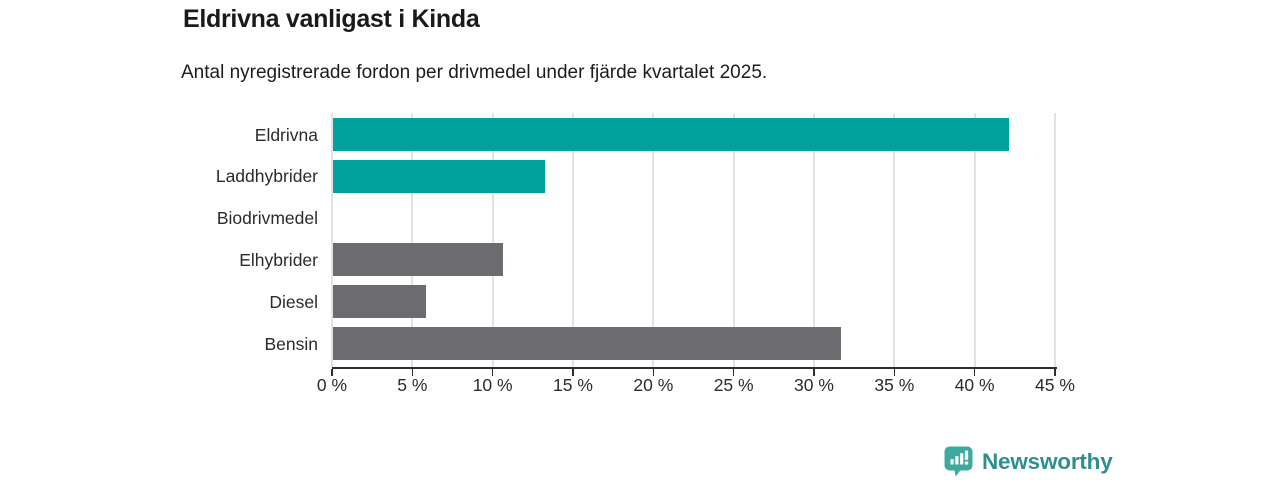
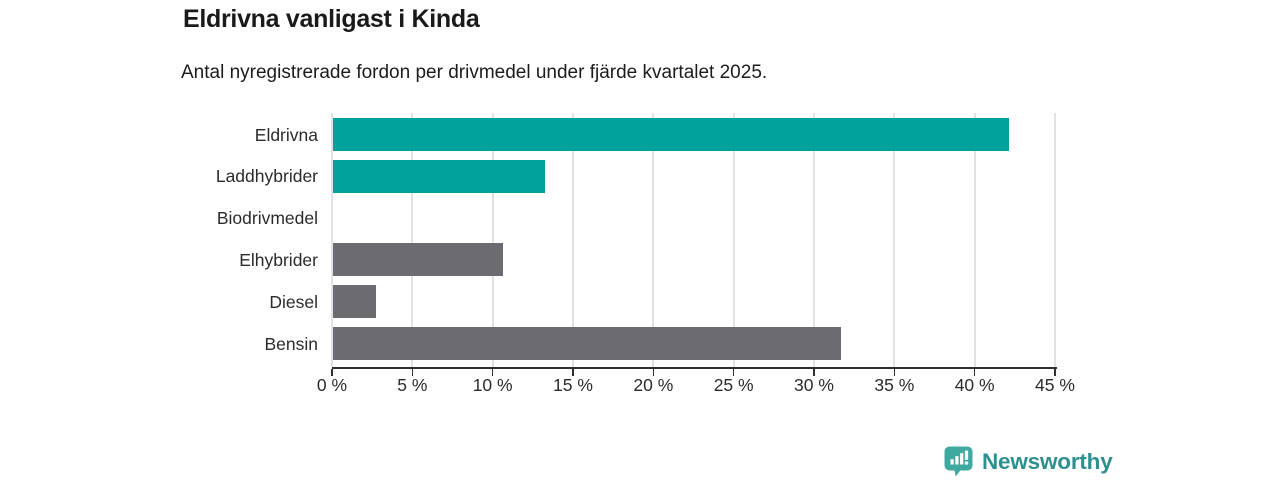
Diesel: 5.8% -> 2.7%
